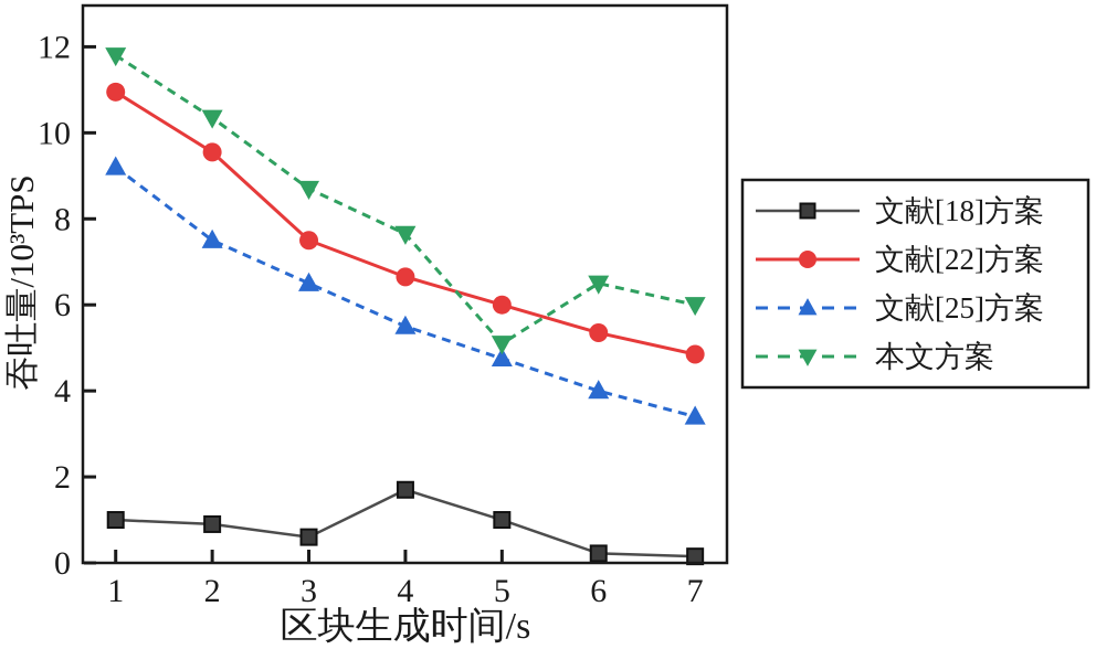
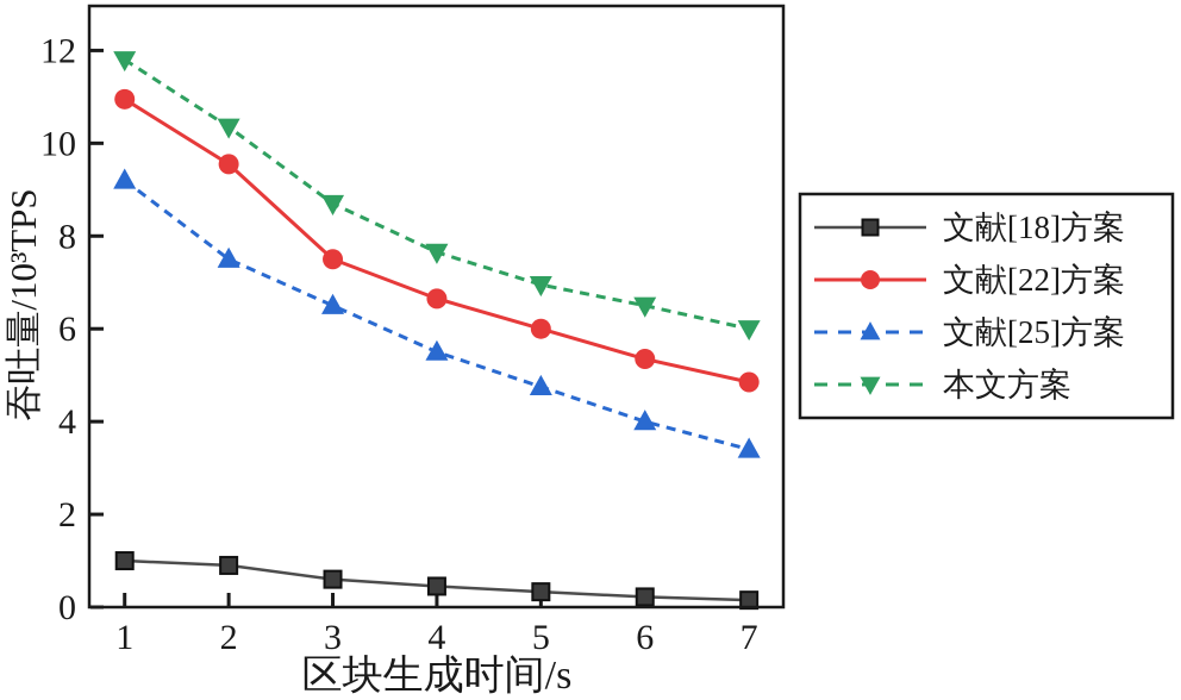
文献[18]方案/4: 1.7 -> 0.5
文献[18]方案/5: 1.0 -> 0.3
本文方案/5: 5.1 -> 7.0
